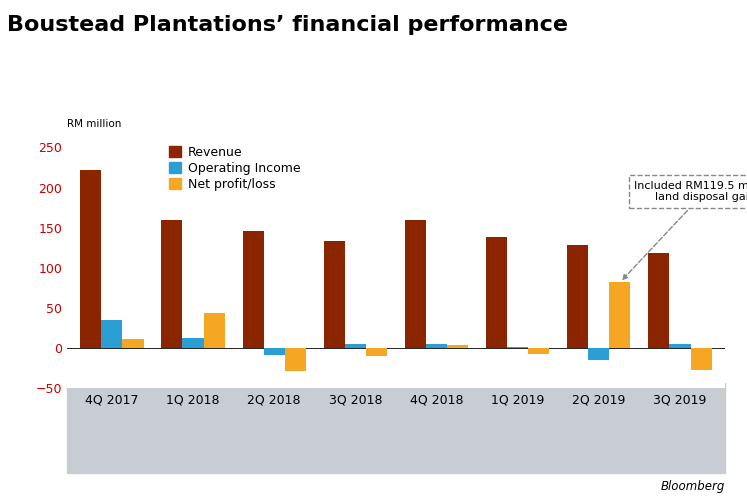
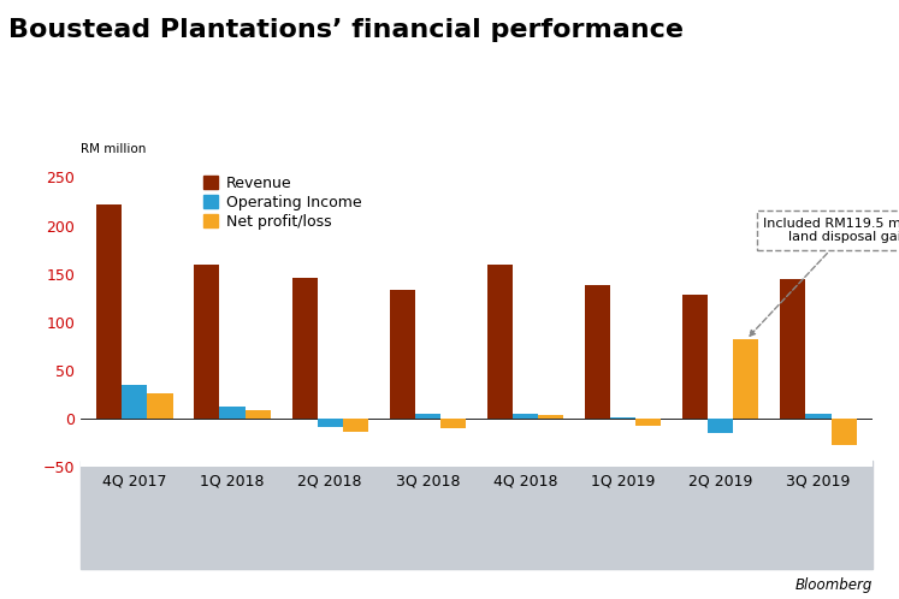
Net profit/loss/4Q 2017: 12 -> 26
Net profit/loss/1Q 2018: 44 -> 9
Net profit/loss/2Q 2018: -28 -> -13
Revenue/3Q 2019: 118 -> 145
